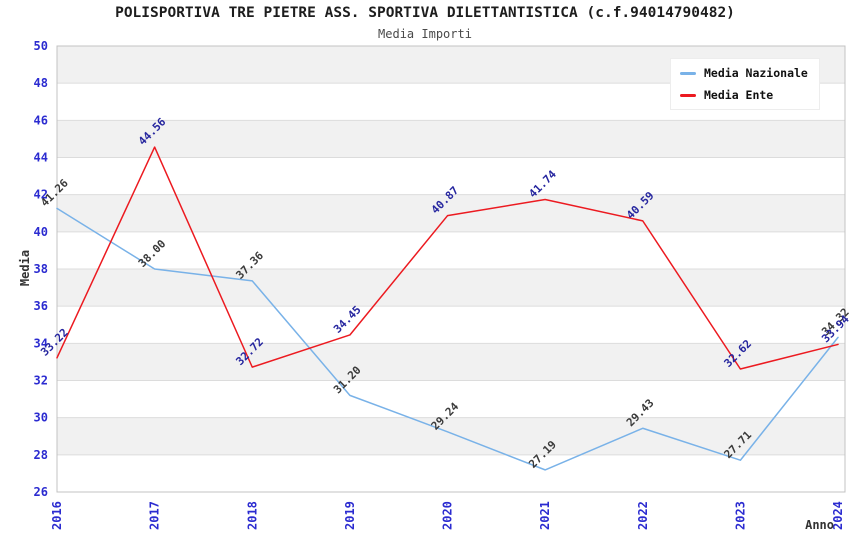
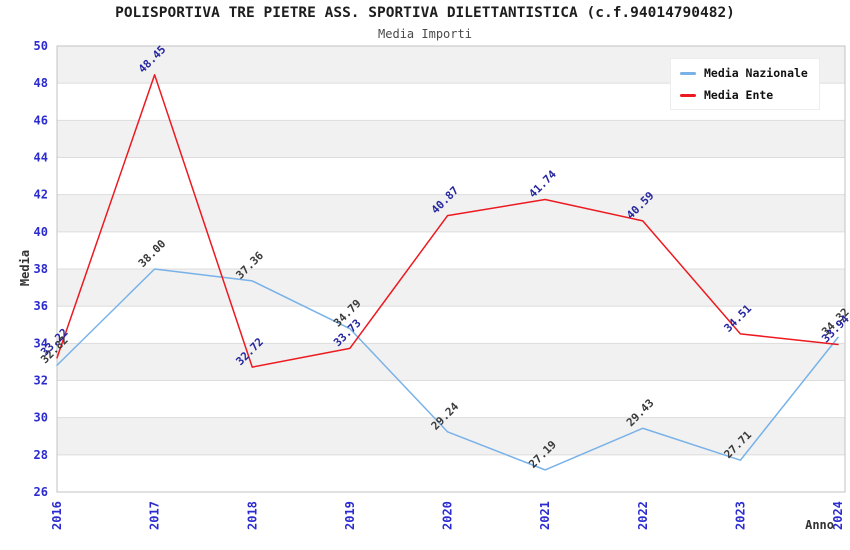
Media Nazionale/2016: 41.26 -> 32.82
Media Ente/2017: 44.56 -> 48.45
Media Nazionale/2019: 31.20 -> 34.79
Media Ente/2019: 34.45 -> 33.73
Media Ente/2023: 32.62 -> 34.51
